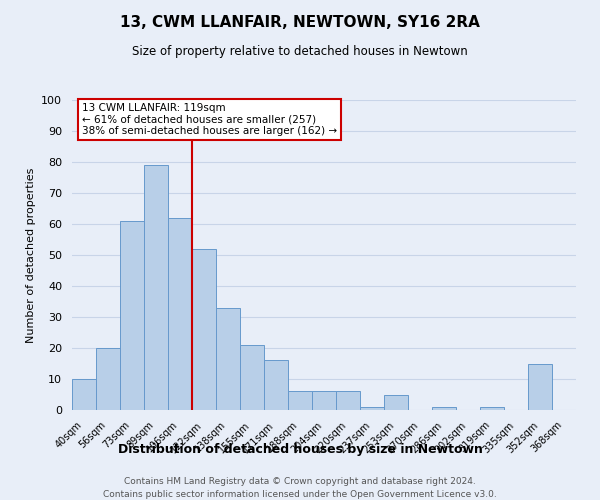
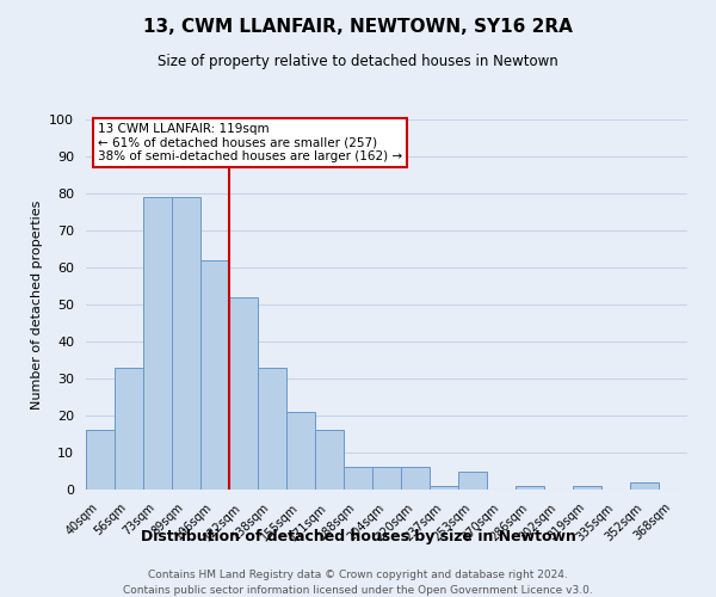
40sqm: 10 -> 16
56sqm: 20 -> 33
73sqm: 61 -> 79
352sqm: 15 -> 2
